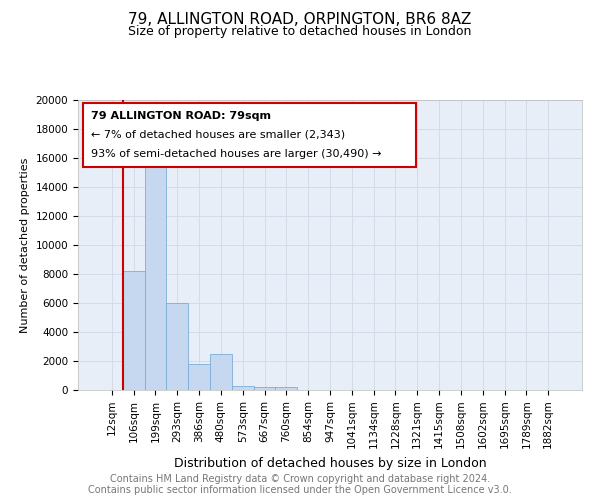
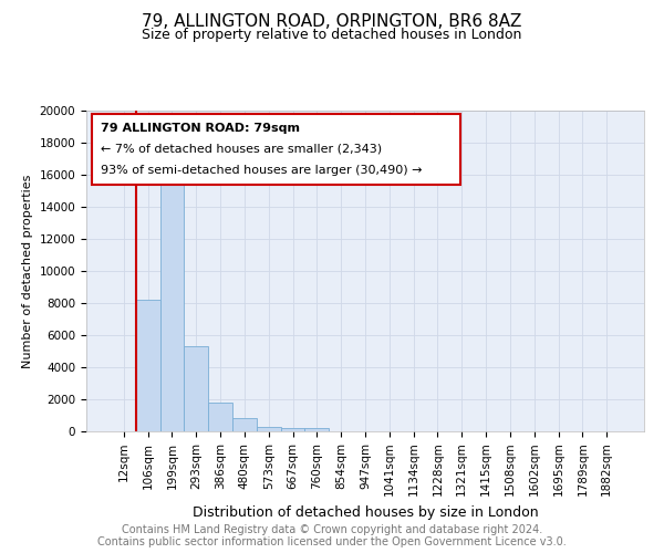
293sqm: 6000 -> 5300
480sqm: 2500 -> 800
